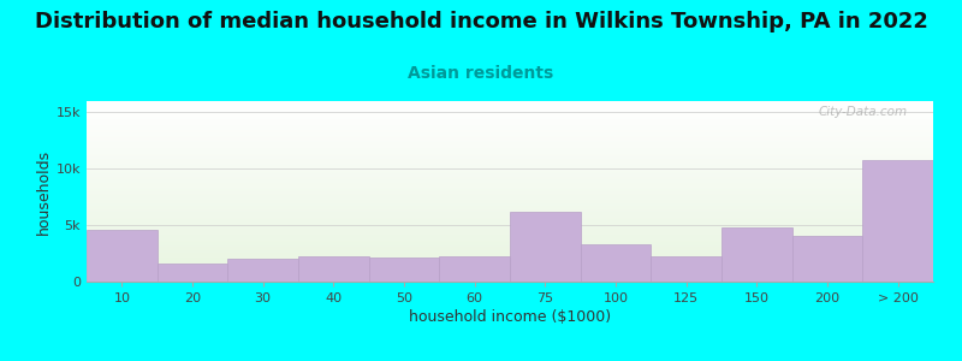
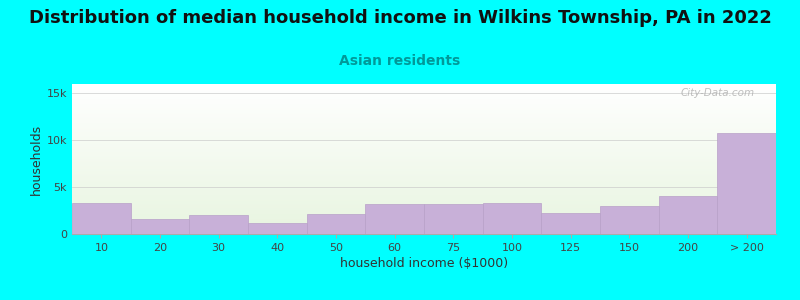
10: 4.6k -> 3.3k
40: 2.2k -> 1.2k
60: 2.2k -> 3.2k
75: 6.2k -> 3.2k
150: 4.8k -> 3.0k
